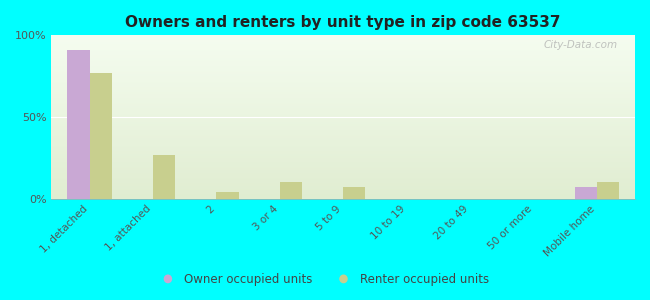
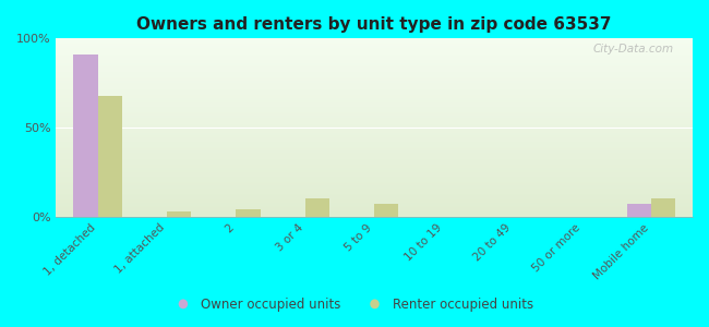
Renter occupied units/1, detached: 77% -> 68%
Renter occupied units/1, attached: 27% -> 3%
